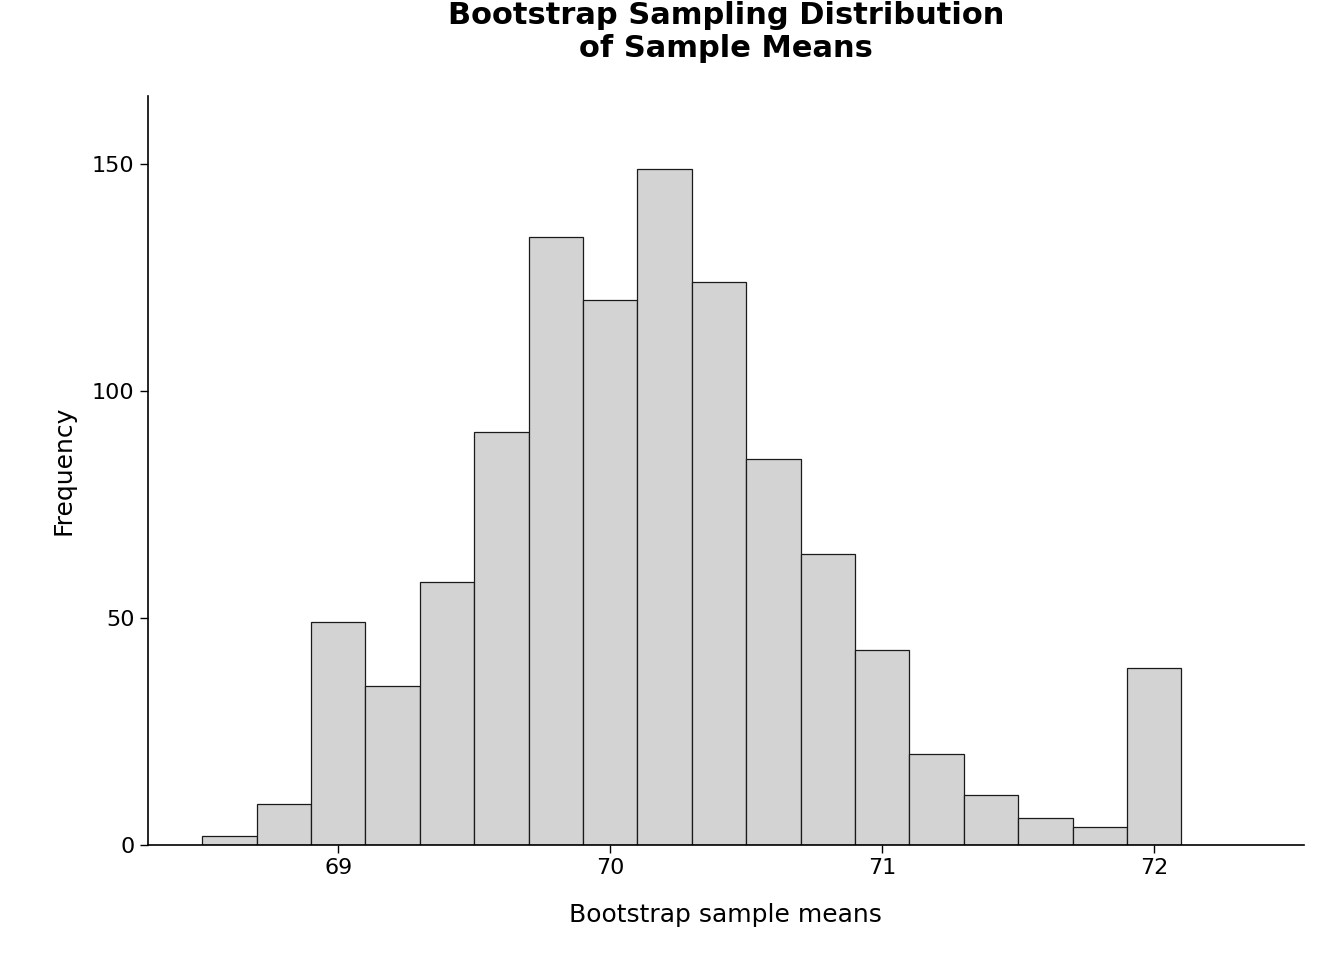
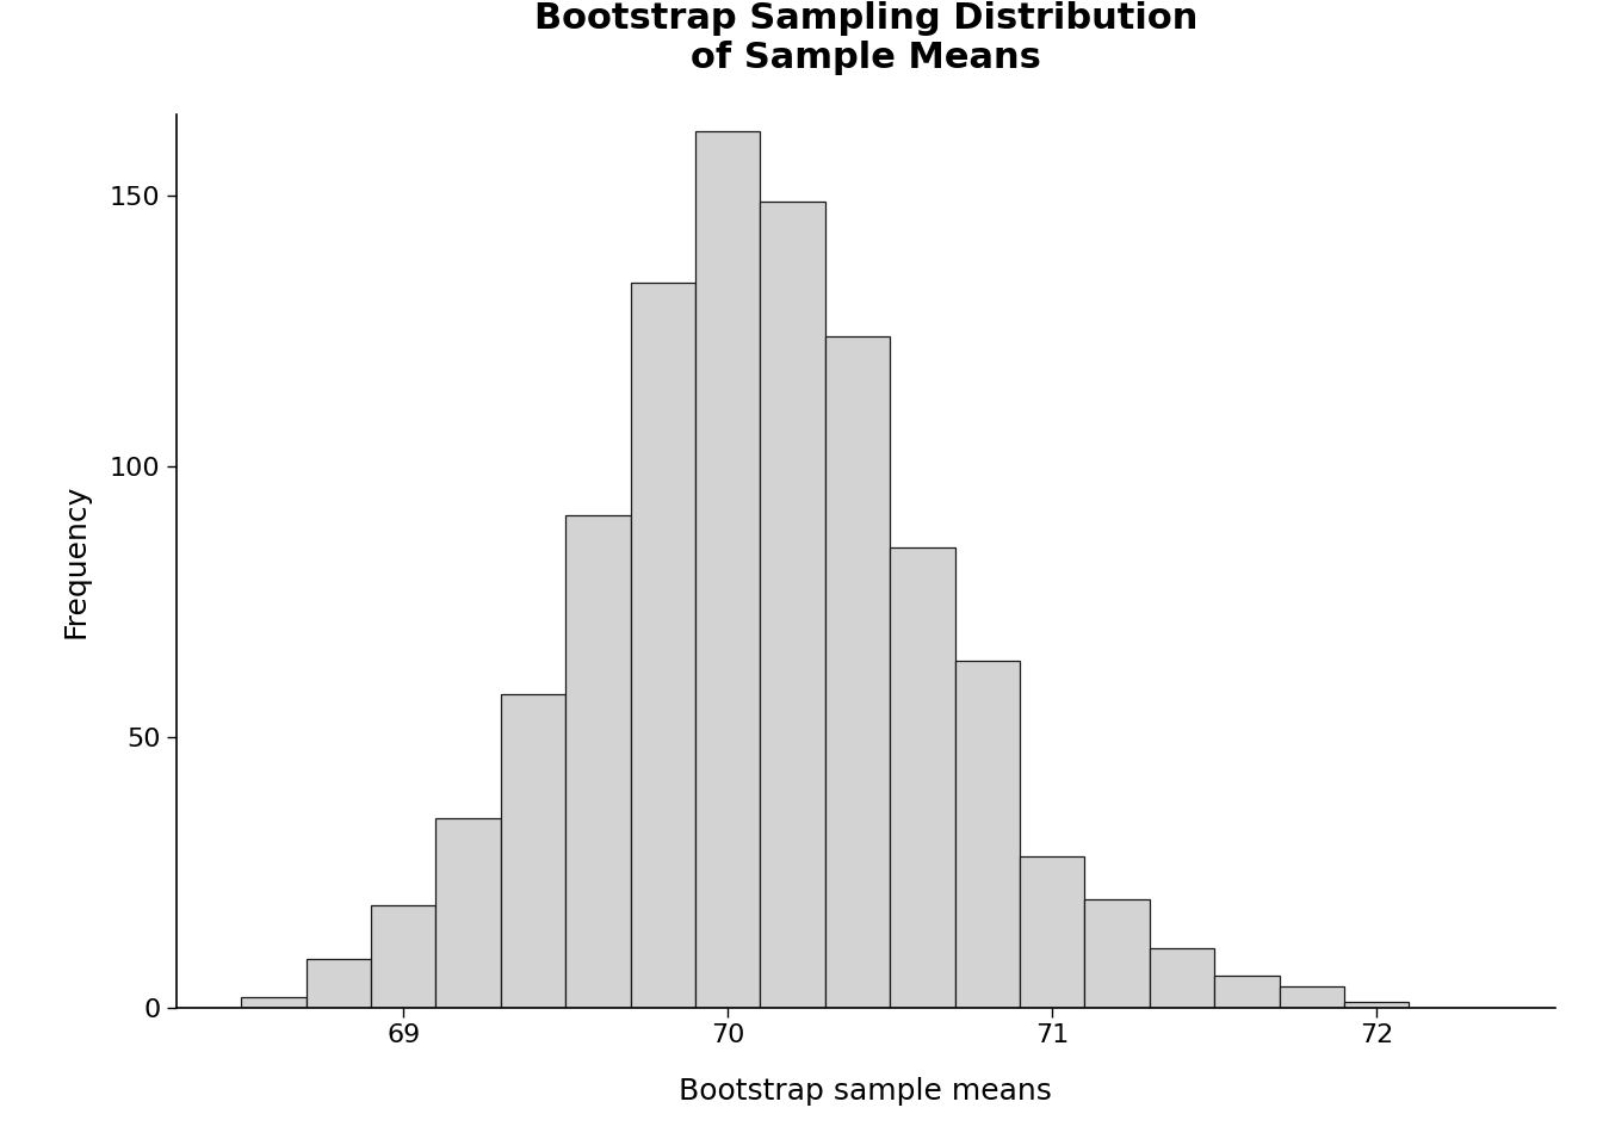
69: 49 -> 19
70: 120 -> 162
71: 43 -> 28
72: 39 -> 1
